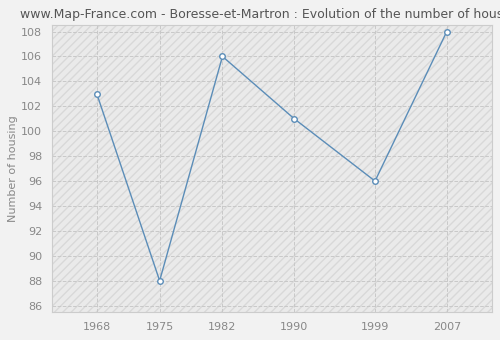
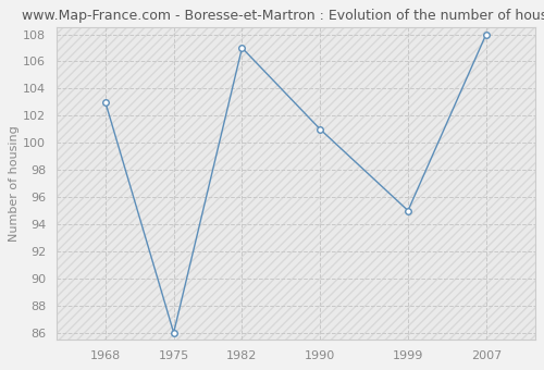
1975: 88 -> 86
1982: 106 -> 107
1999: 96 -> 95
